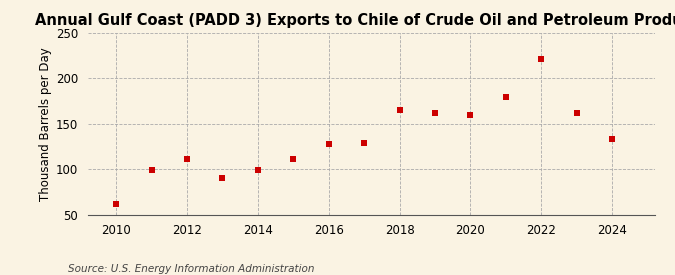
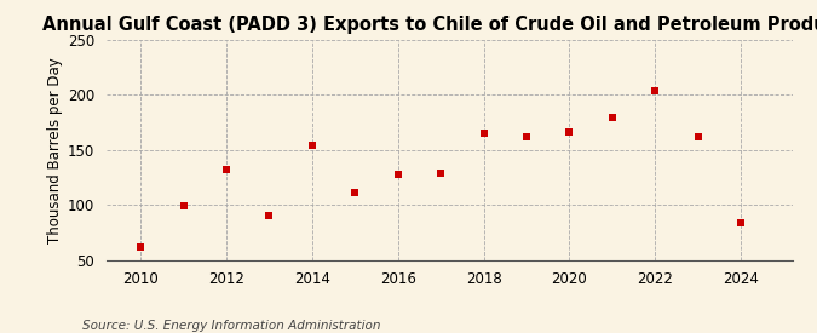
2012: 111 -> 132
2014: 99 -> 154
2020: 160 -> 166
2022: 221 -> 204
2024: 133 -> 84
